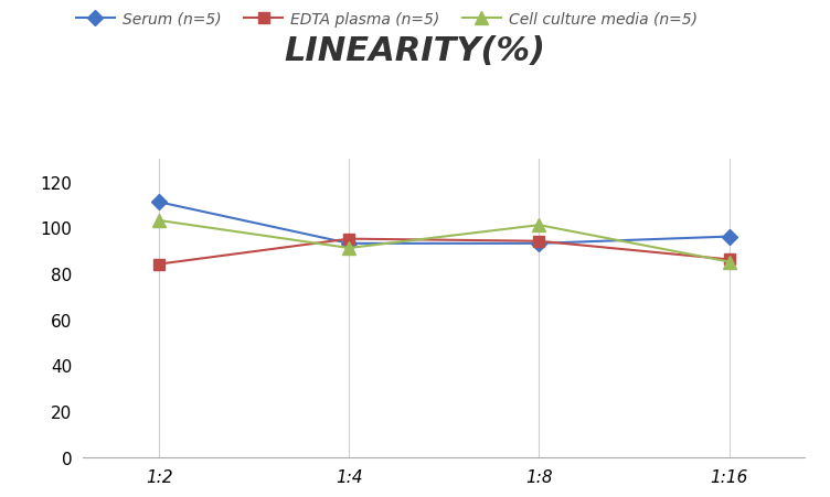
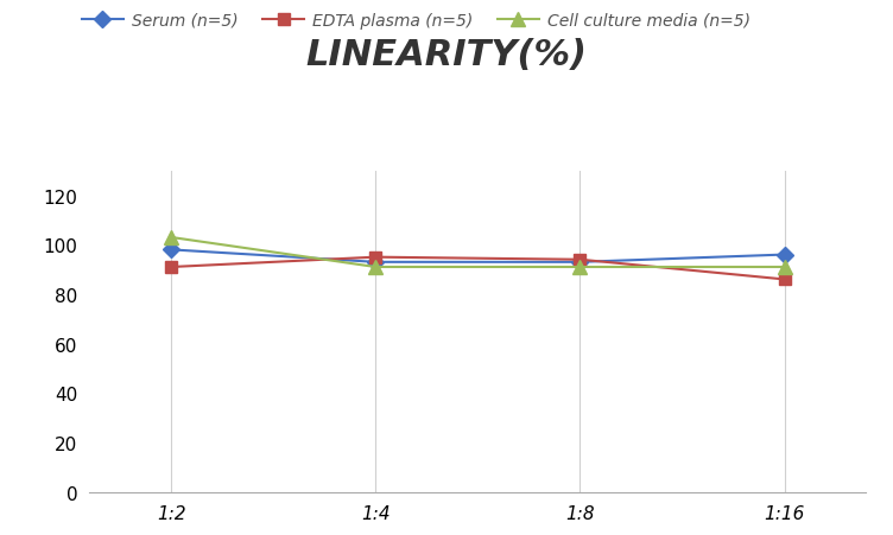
Serum (n=5)/1:2: 111 -> 98
EDTA plasma (n=5)/1:2: 84 -> 91
Cell culture media (n=5)/1:8: 101 -> 91
Cell culture media (n=5)/1:16: 85 -> 91
